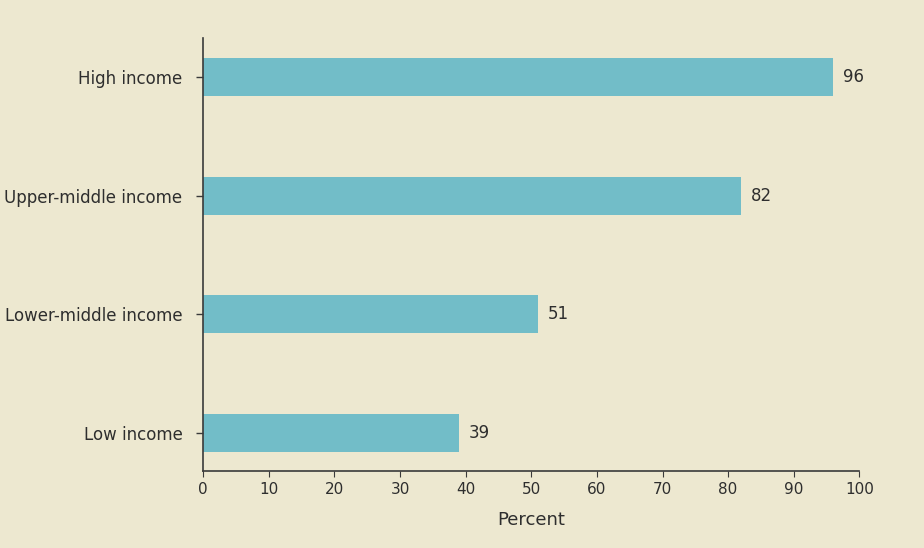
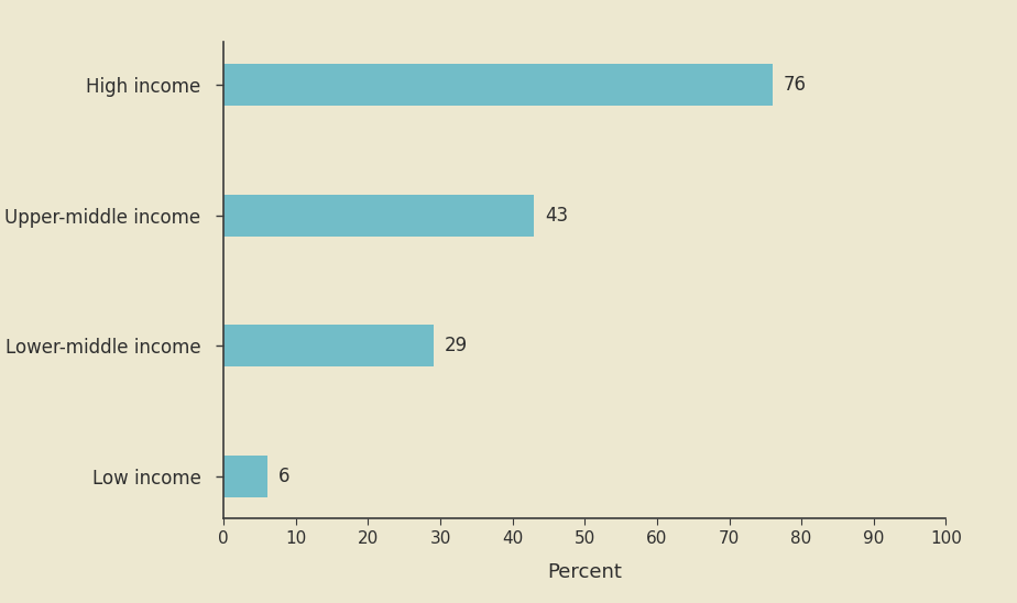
High income: 96 -> 76
Upper-middle income: 82 -> 43
Lower-middle income: 51 -> 29
Low income: 39 -> 6
